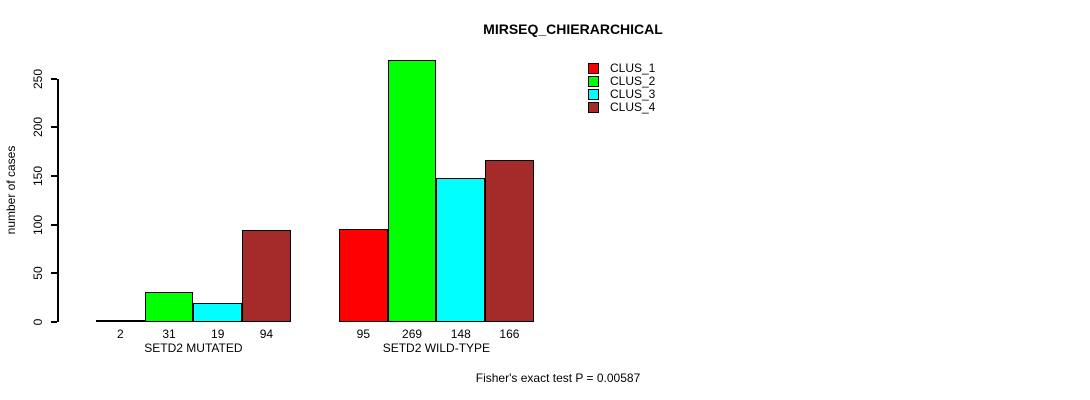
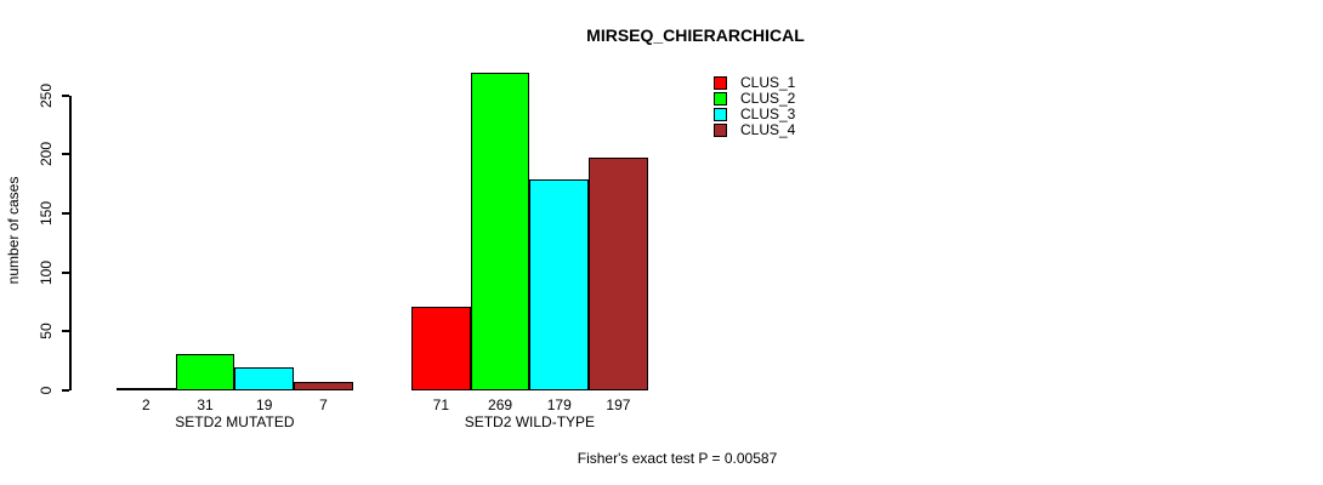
CLUS_4/SETD2 MUTATED: 94 -> 7
CLUS_1/SETD2 WILD-TYPE: 95 -> 71
CLUS_3/SETD2 WILD-TYPE: 148 -> 179
CLUS_4/SETD2 WILD-TYPE: 166 -> 197
